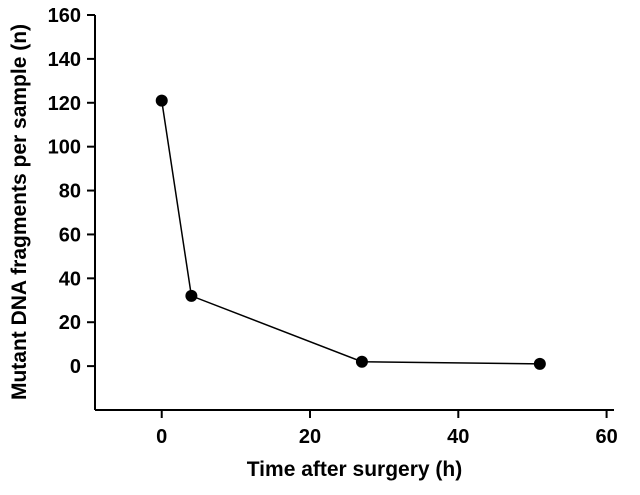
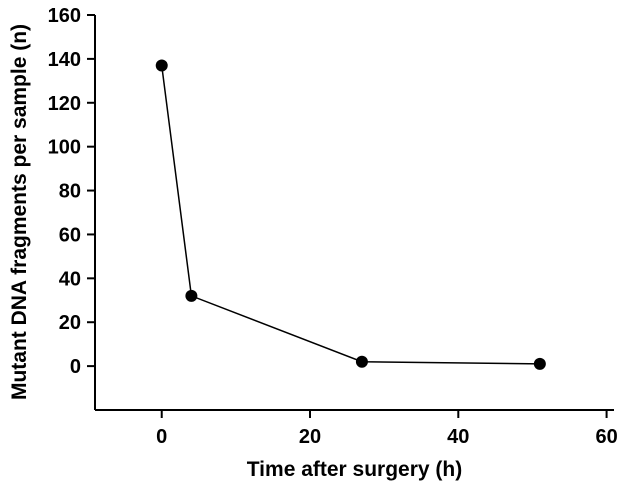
0: 121 -> 137
